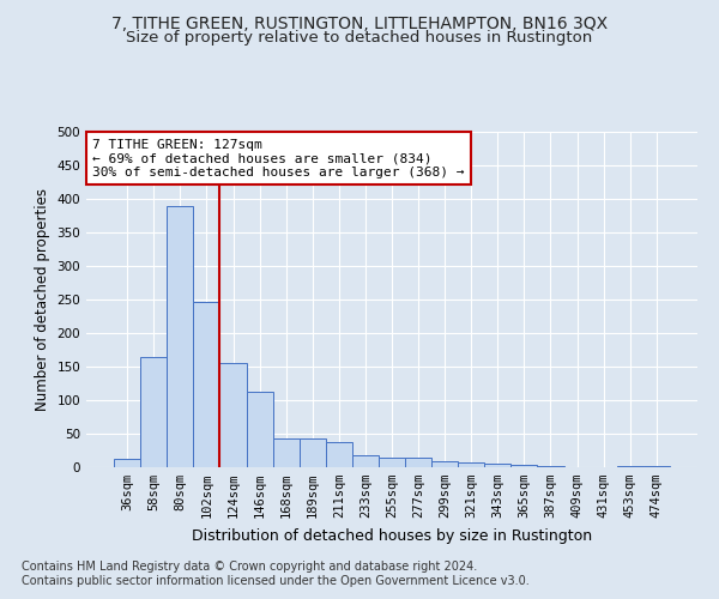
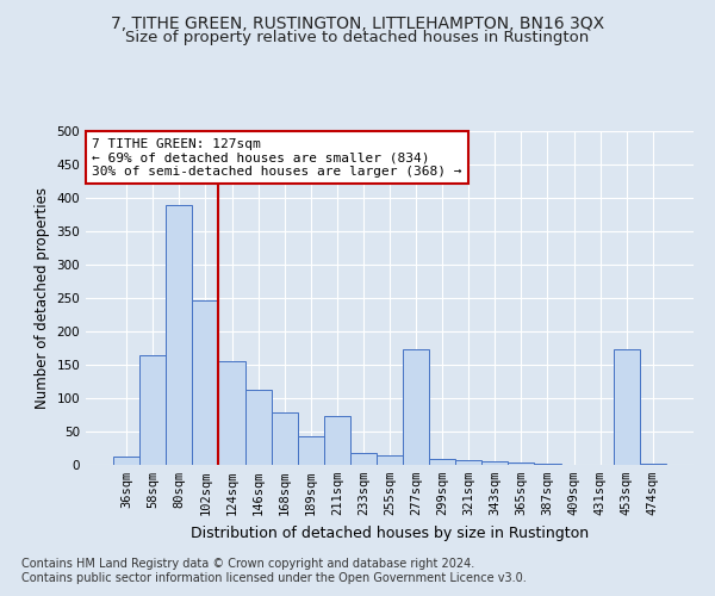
168sqm: 42 -> 78
211sqm: 38 -> 74
277sqm: 14 -> 174
453sqm: 2 -> 174
